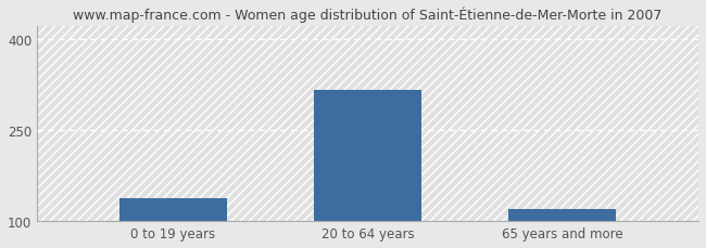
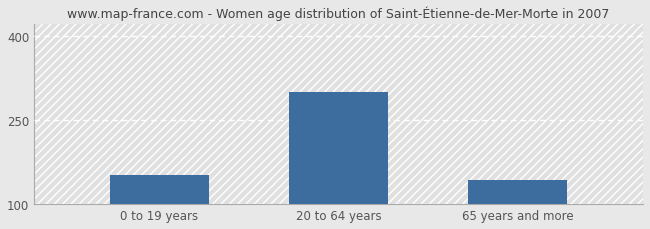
0 to 19 years: 138 -> 152
20 to 64 years: 316 -> 300
65 years and more: 120 -> 143
